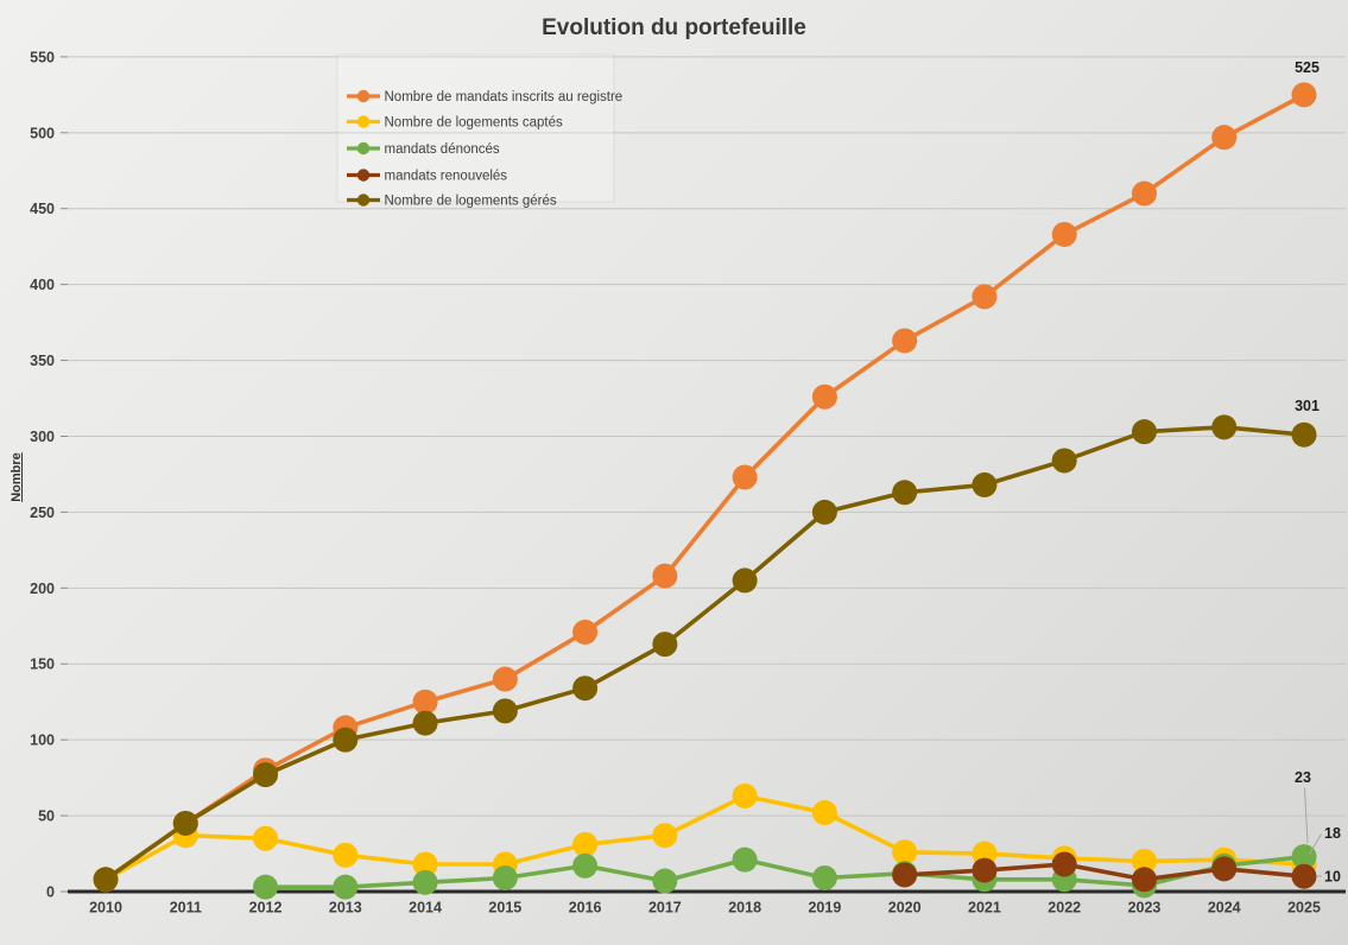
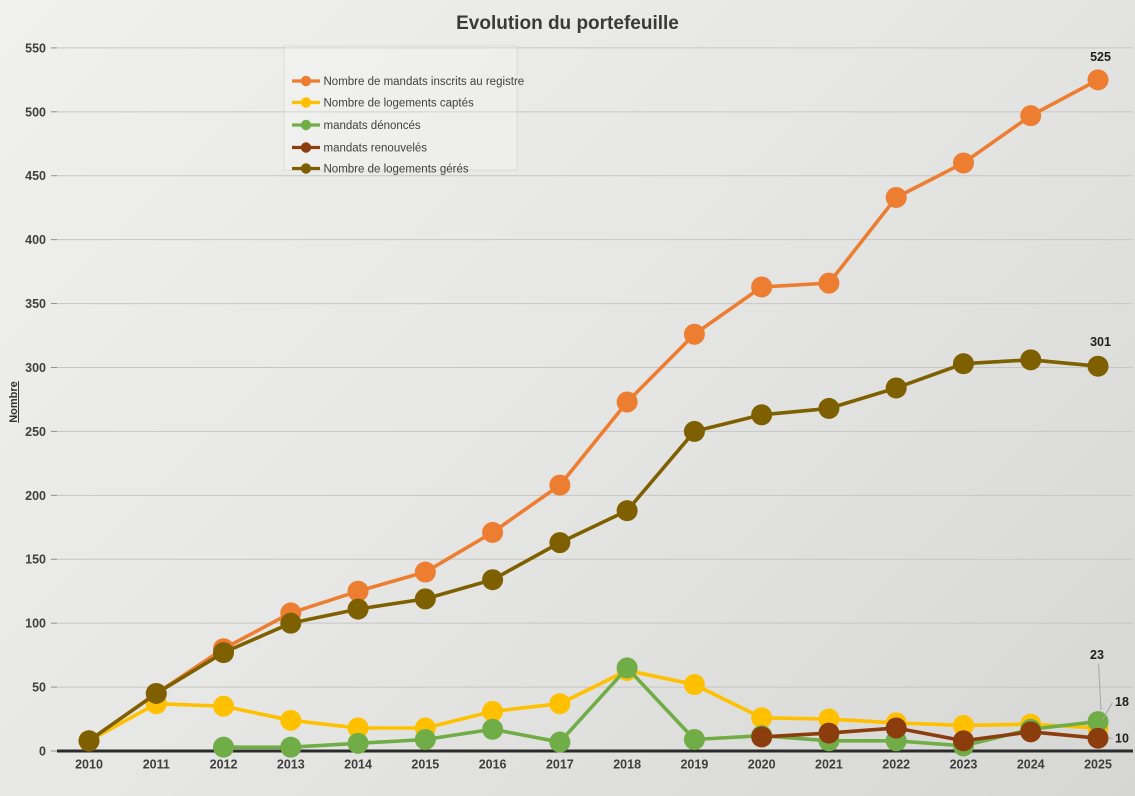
mandats dénoncés/2018: 21 -> 65
Nombre de logements gérés/2018: 205 -> 188
Nombre de mandats inscrits au registre/2021: 392 -> 366
